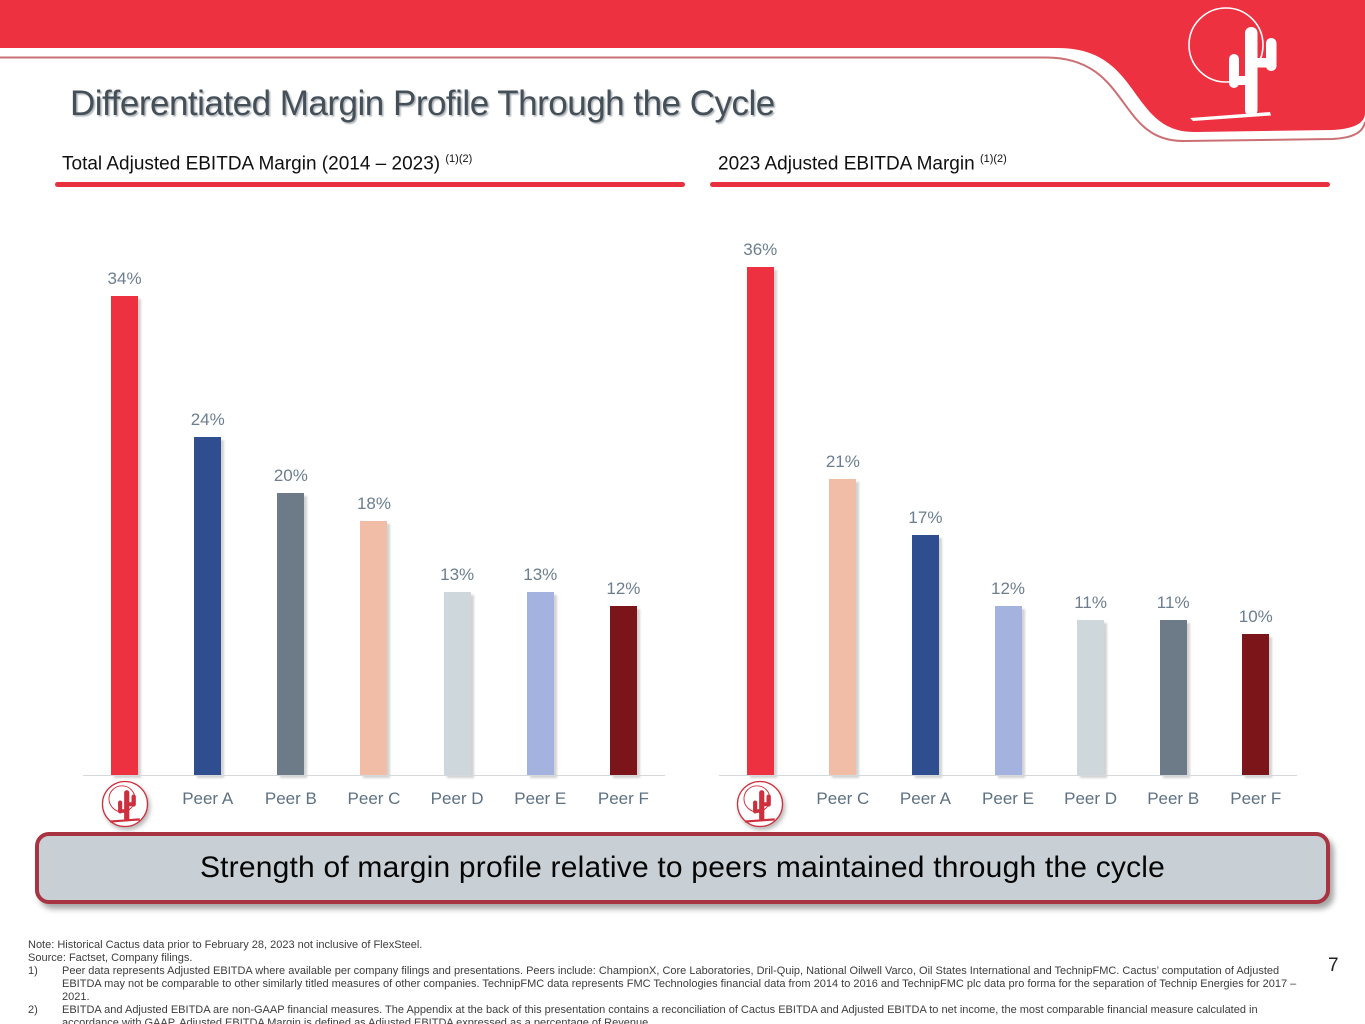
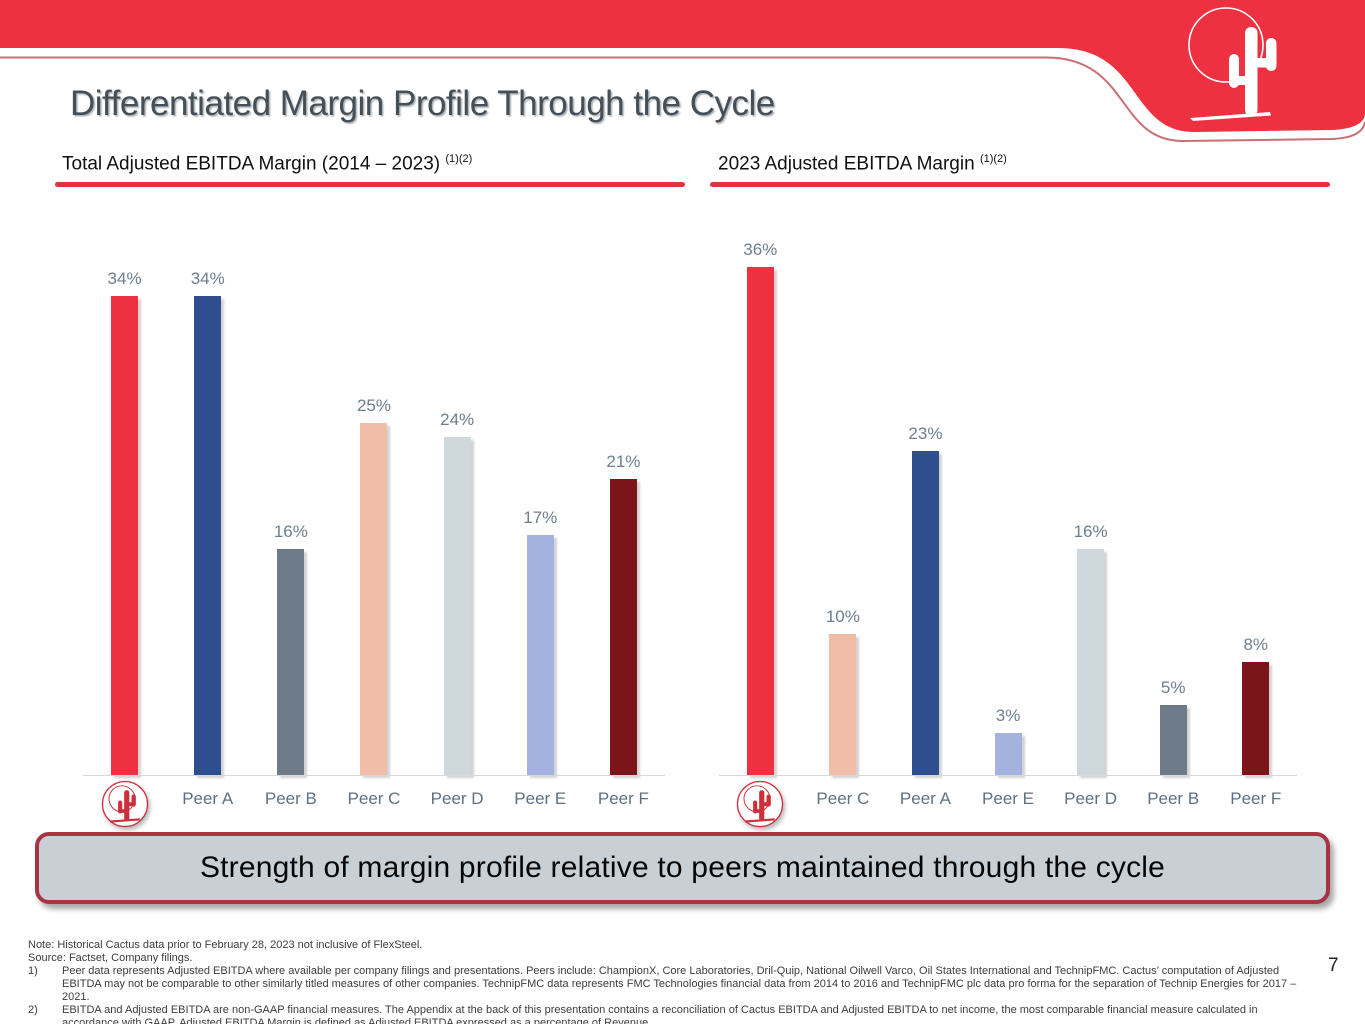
Total Adjusted EBITDA Margin (2014 – 2023) (1)(2)/Peer A: 24% -> 34%
Total Adjusted EBITDA Margin (2014 – 2023) (1)(2)/Peer B: 20% -> 16%
Total Adjusted EBITDA Margin (2014 – 2023) (1)(2)/Peer C: 18% -> 25%
Total Adjusted EBITDA Margin (2014 – 2023) (1)(2)/Peer D: 13% -> 24%
Total Adjusted EBITDA Margin (2014 – 2023) (1)(2)/Peer E: 13% -> 17%
Total Adjusted EBITDA Margin (2014 – 2023) (1)(2)/Peer F: 12% -> 21%
2023 Adjusted EBITDA Margin (1)(2)/Peer C: 21% -> 10%
2023 Adjusted EBITDA Margin (1)(2)/Peer A: 17% -> 23%
2023 Adjusted EBITDA Margin (1)(2)/Peer E: 12% -> 3%
2023 Adjusted EBITDA Margin (1)(2)/Peer D: 11% -> 16%
2023 Adjusted EBITDA Margin (1)(2)/Peer B: 11% -> 5%
2023 Adjusted EBITDA Margin (1)(2)/Peer F: 10% -> 8%
